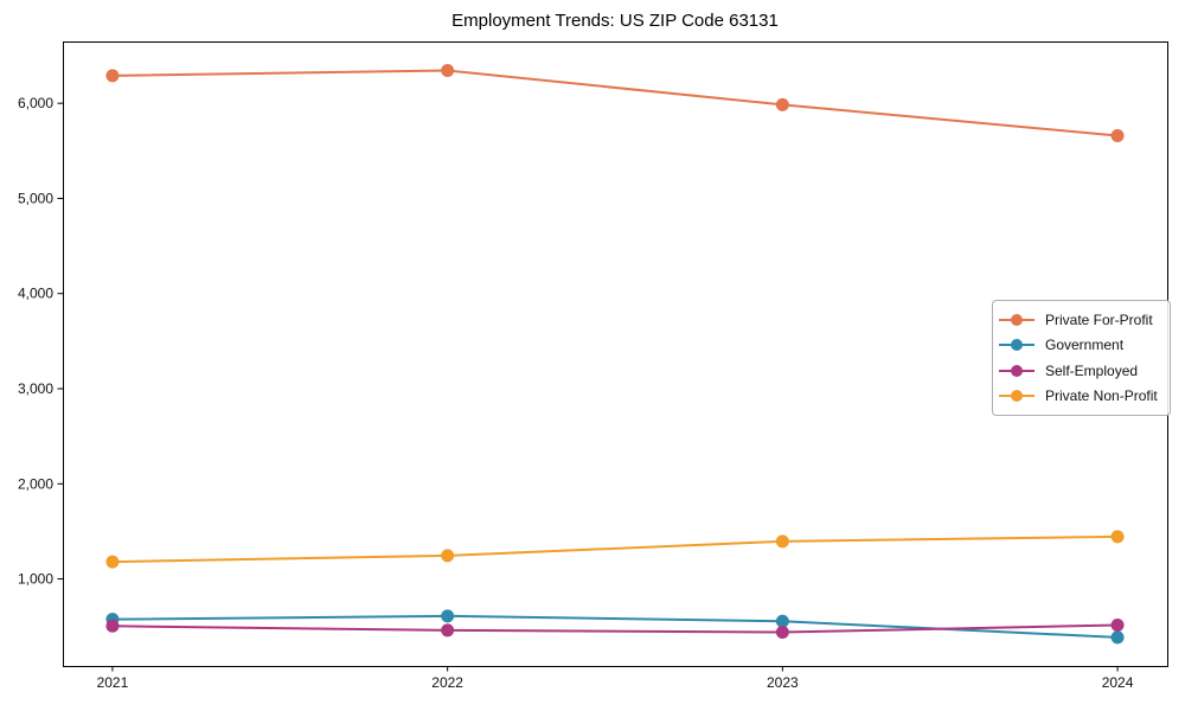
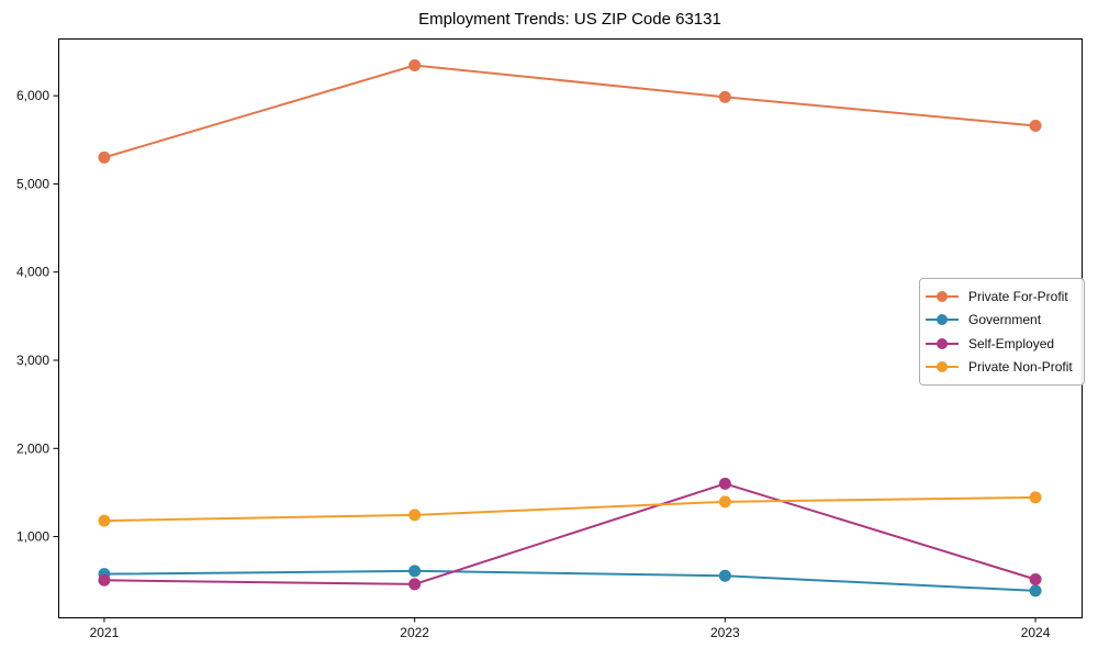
Private For-Profit/2021: 6300 -> 5300
Self-Employed/2023: 400 -> 1600
